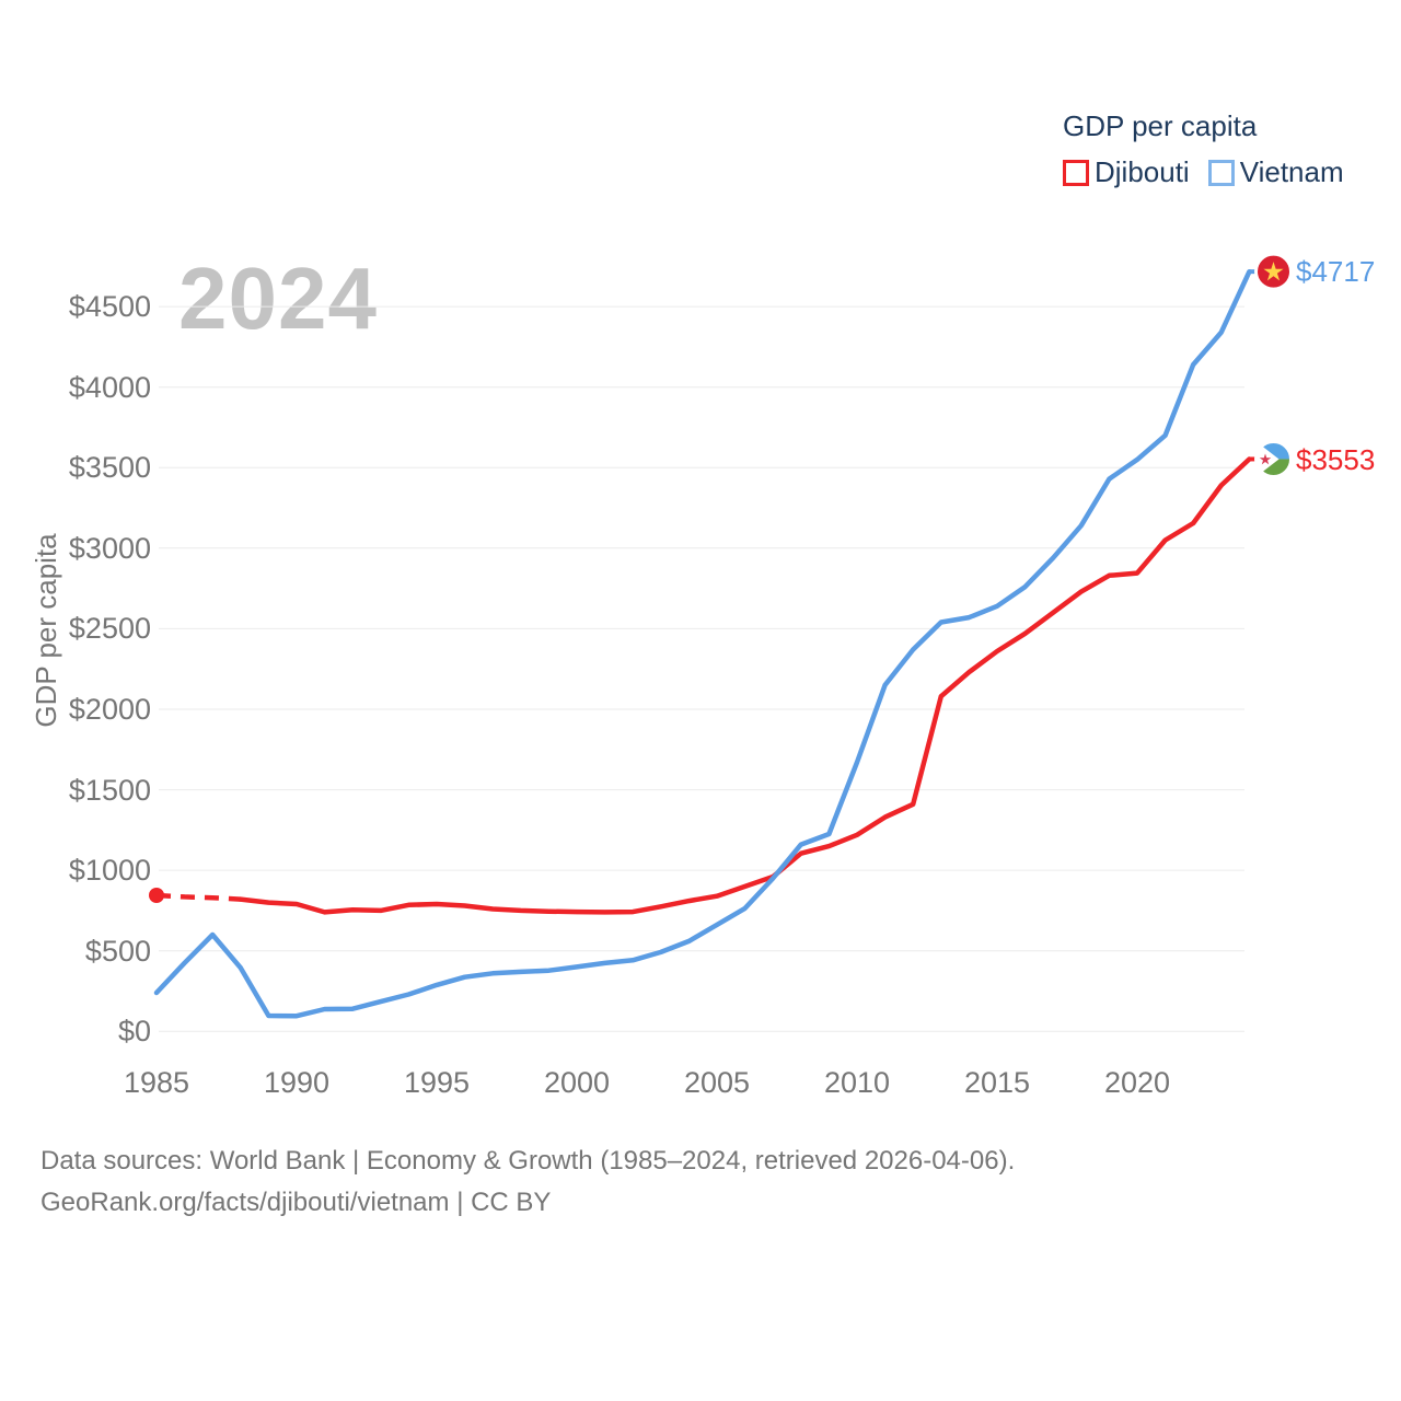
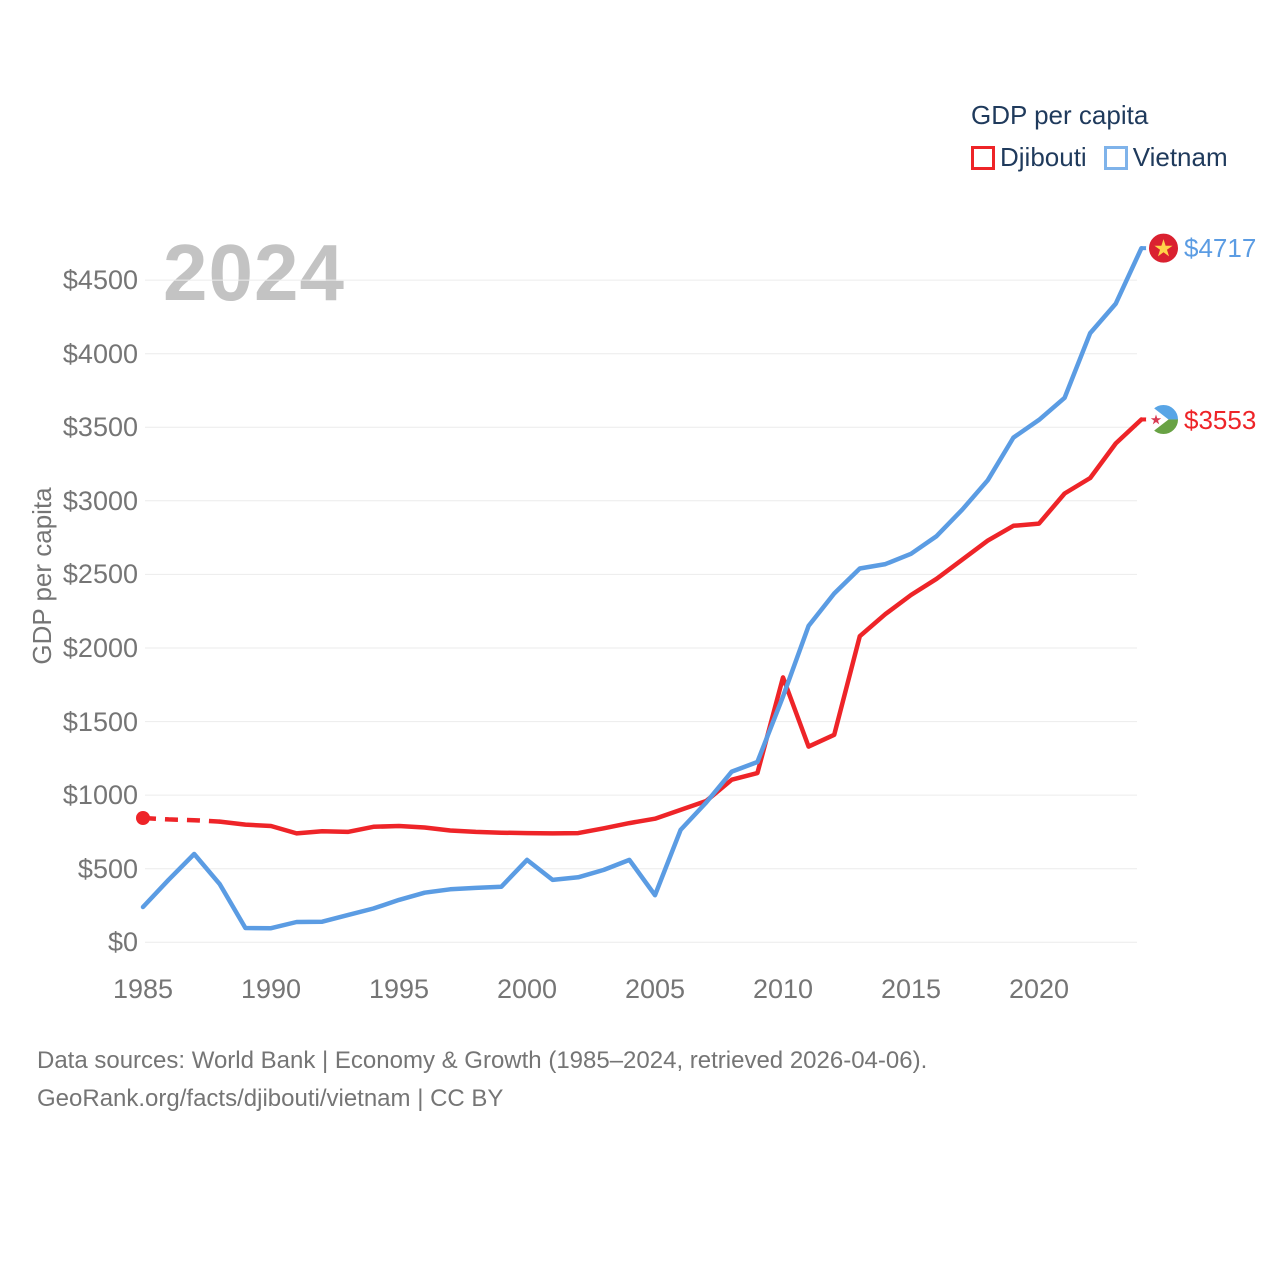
Vietnam/2000: $400 -> $560
Vietnam/2005: $660 -> $320
Djibouti/2010: $1220 -> $1800
